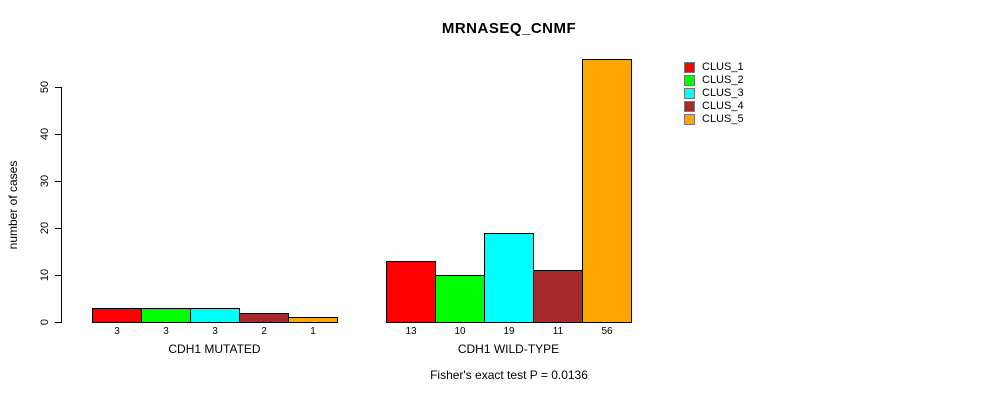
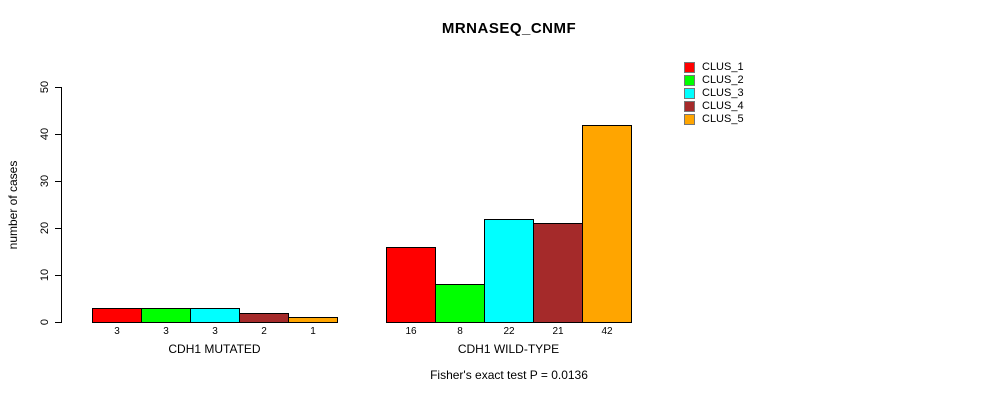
CLUS_1/CDH1 WILD-TYPE: 13 -> 16
CLUS_2/CDH1 WILD-TYPE: 10 -> 8
CLUS_3/CDH1 WILD-TYPE: 19 -> 22
CLUS_4/CDH1 WILD-TYPE: 11 -> 21
CLUS_5/CDH1 WILD-TYPE: 56 -> 42
